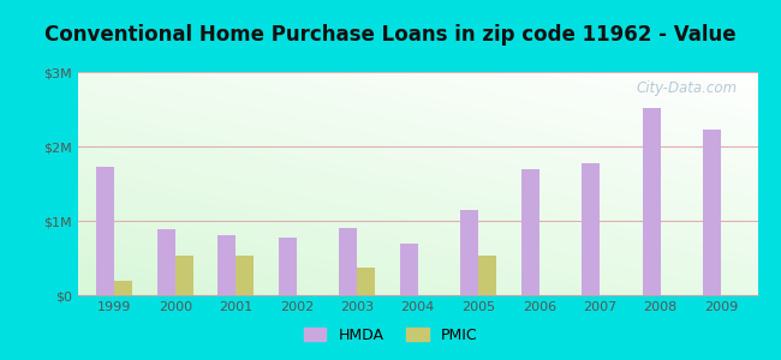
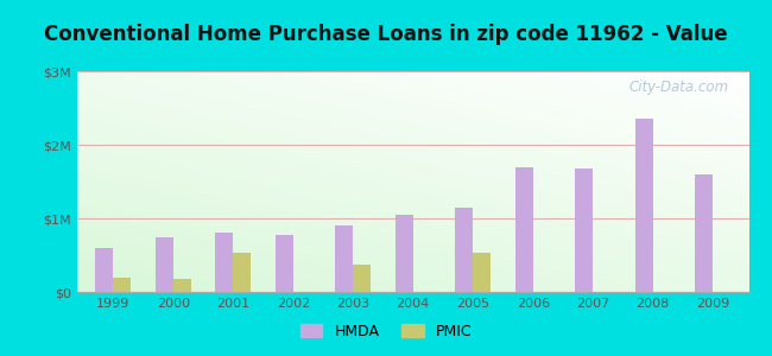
HMDA/1999: $1.72M -> $0.60M
HMDA/2000: $0.88M -> $0.75M
PMIC/2000: $0.54M -> $0.18M
HMDA/2004: $0.70M -> $1.05M
HMDA/2007: $1.78M -> $1.68M
HMDA/2008: $2.52M -> $2.35M
HMDA/2009: $2.22M -> $1.60M
